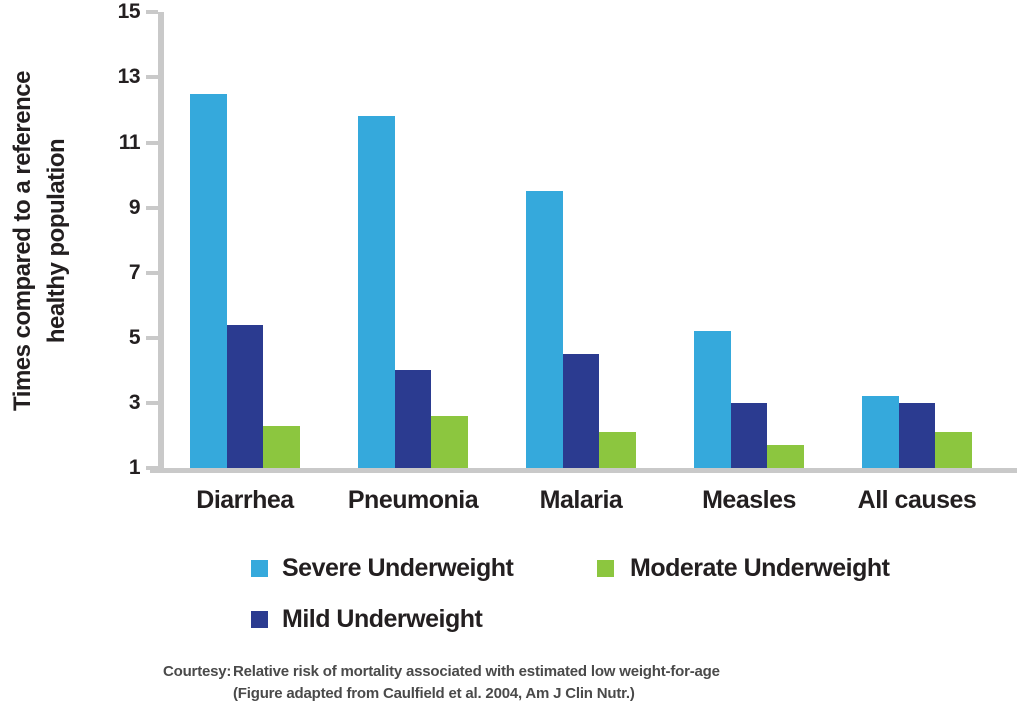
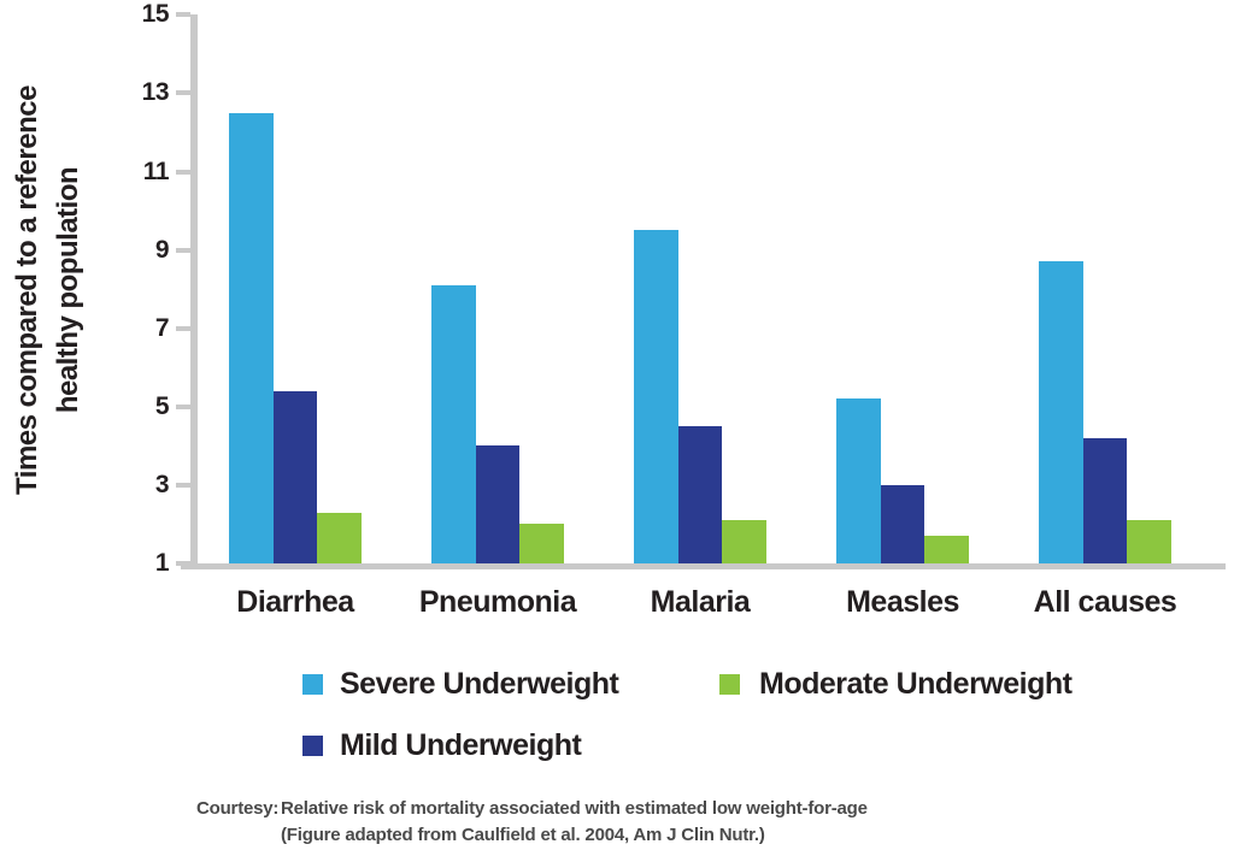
Severe Underweight/Pneumonia: 11.8 -> 8.1
Moderate Underweight/Pneumonia: 2.6 -> 2.0
Severe Underweight/All causes: 3.2 -> 8.7
Mild Underweight/All causes: 3.0 -> 4.2
